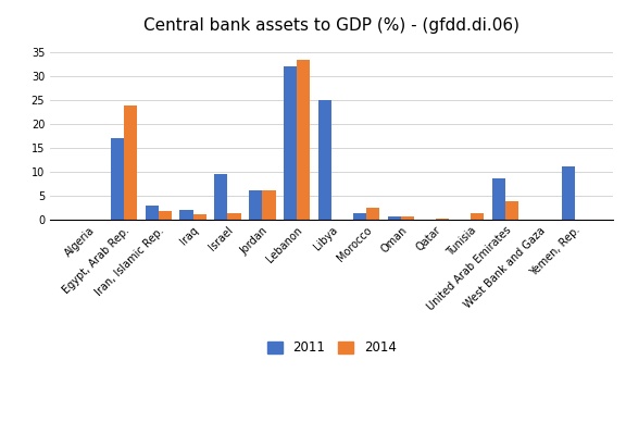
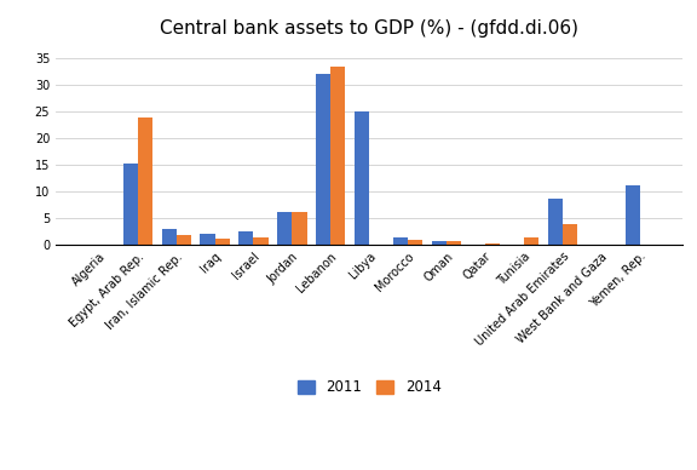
2011/Egypt, Arab Rep.: 17.0 -> 15.2
2011/Israel: 9.5 -> 2.4
2014/Morocco: 2.5 -> 0.9
